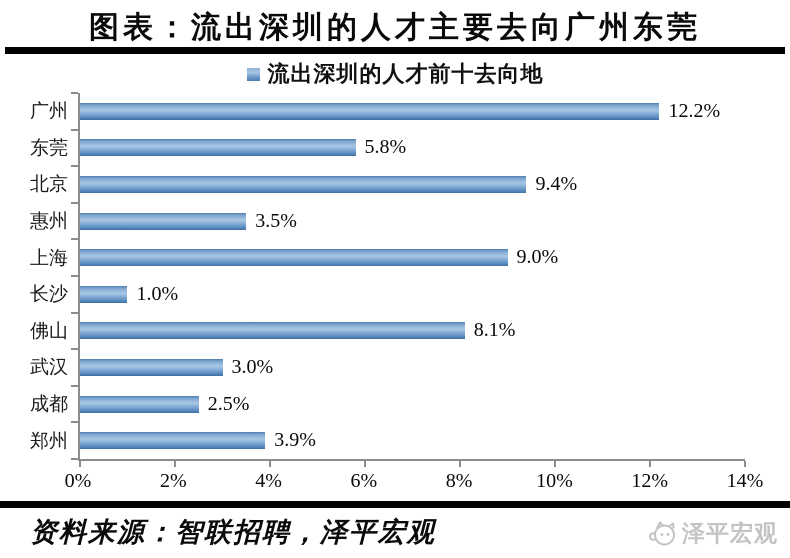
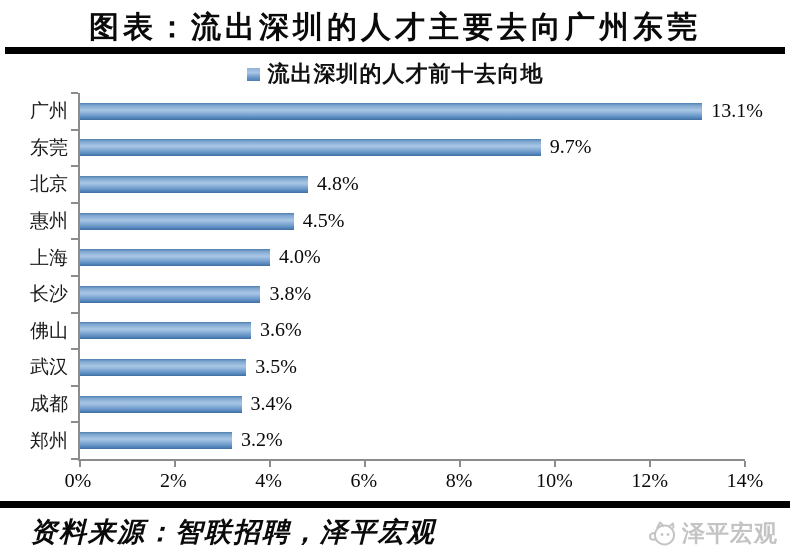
广州: 12.2% -> 13.1%
东莞: 5.8% -> 9.7%
北京: 9.4% -> 4.8%
惠州: 3.5% -> 4.5%
上海: 9.0% -> 4.0%
长沙: 1.0% -> 3.8%
佛山: 8.1% -> 3.6%
武汉: 3.0% -> 3.5%
成都: 2.5% -> 3.4%
郑州: 3.9% -> 3.2%
